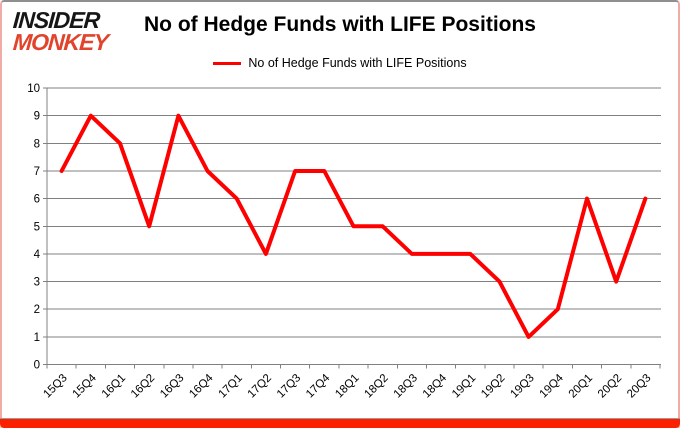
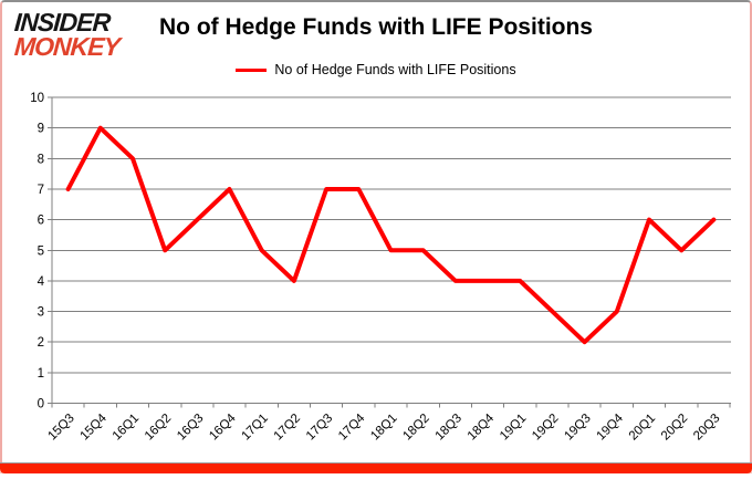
16Q3: 9 -> 6
17Q1: 6 -> 5
19Q3: 1 -> 2
19Q4: 2 -> 3
20Q2: 3 -> 5
